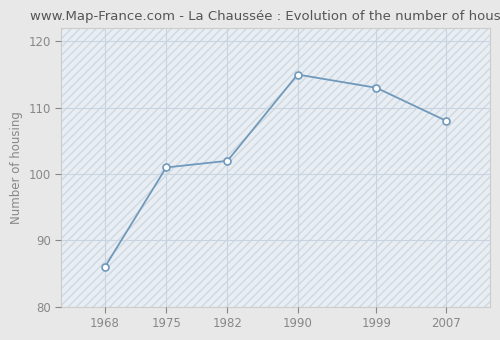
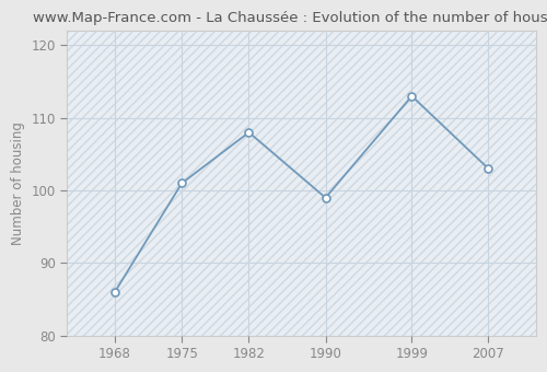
1982: 102 -> 108
1990: 115 -> 99
2007: 108 -> 103
